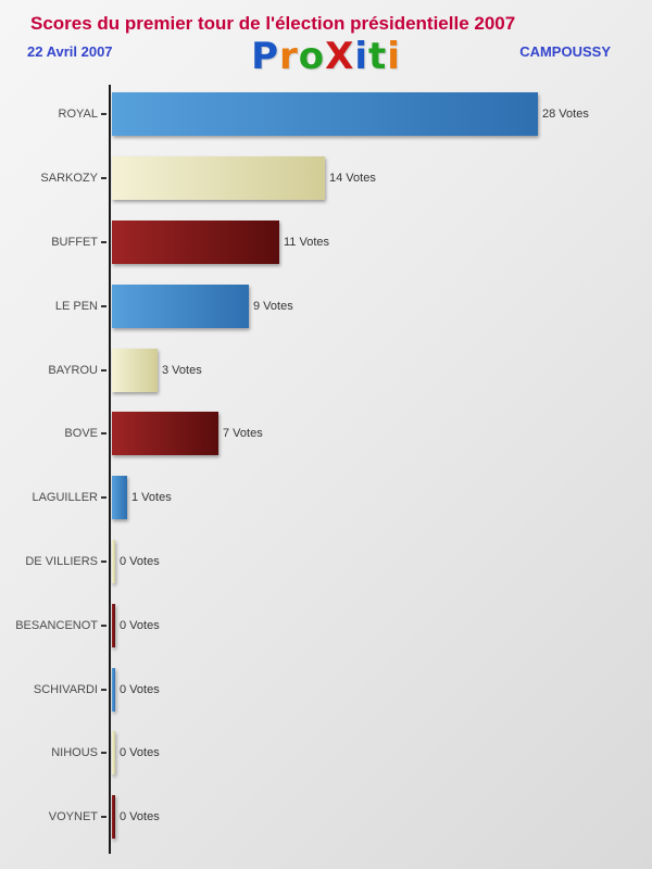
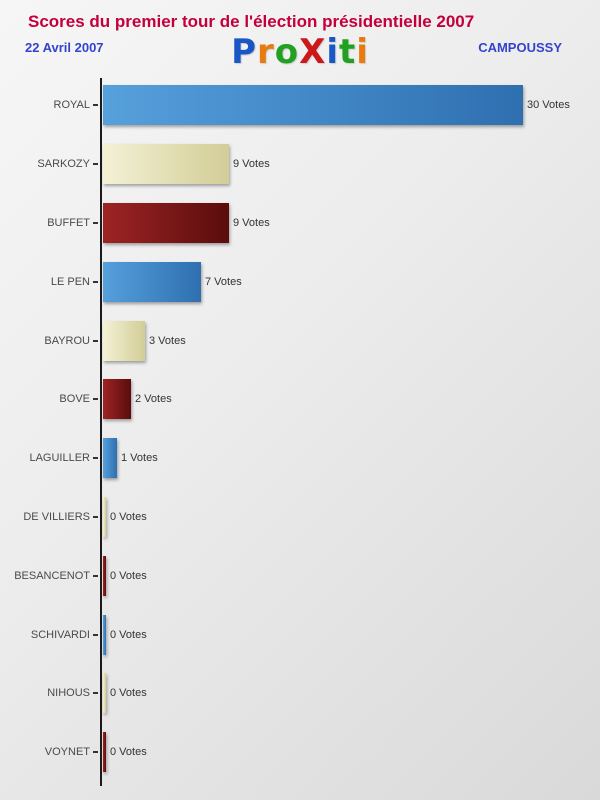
ROYAL: 28 -> 30
SARKOZY: 14 -> 9
BUFFET: 11 -> 9
LE PEN: 9 -> 7
BOVE: 7 -> 2
